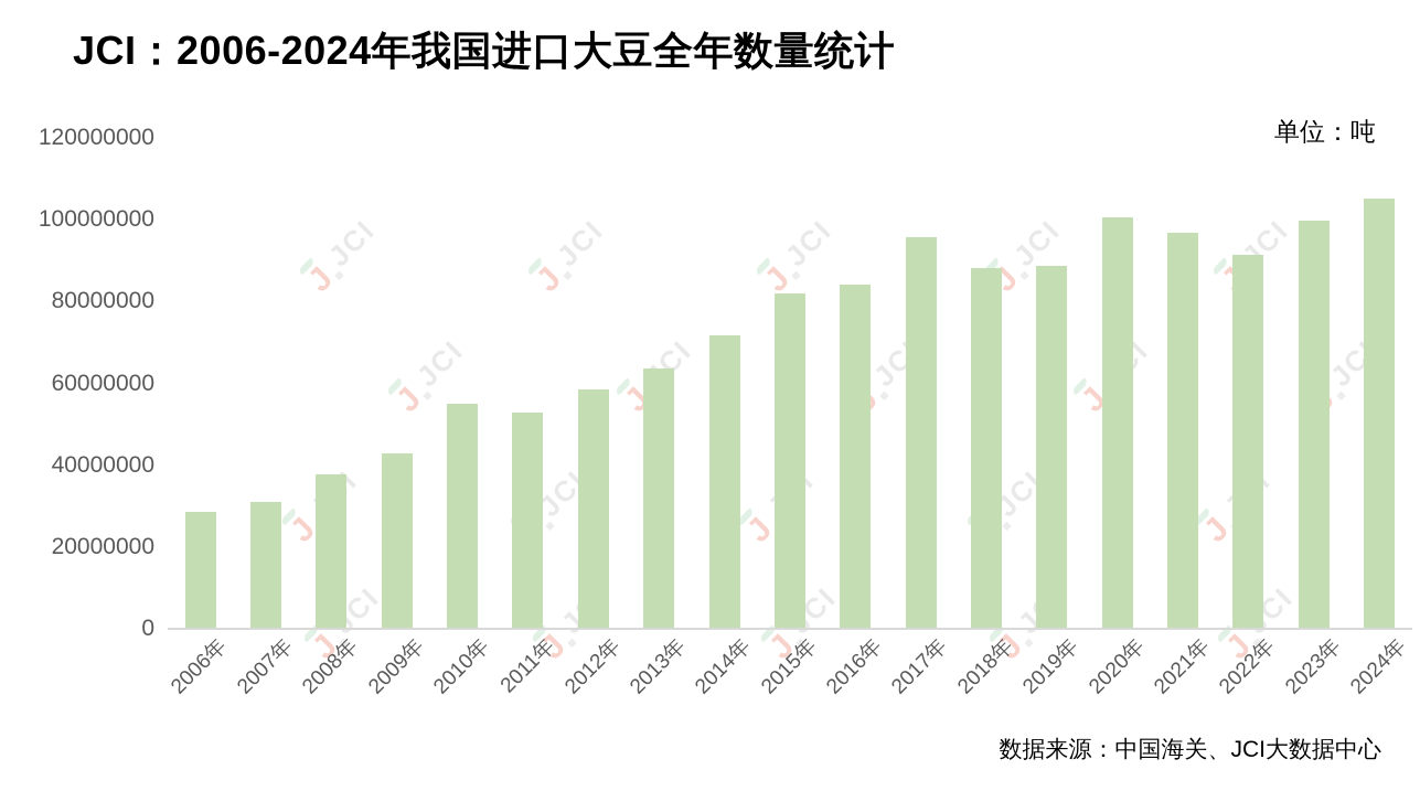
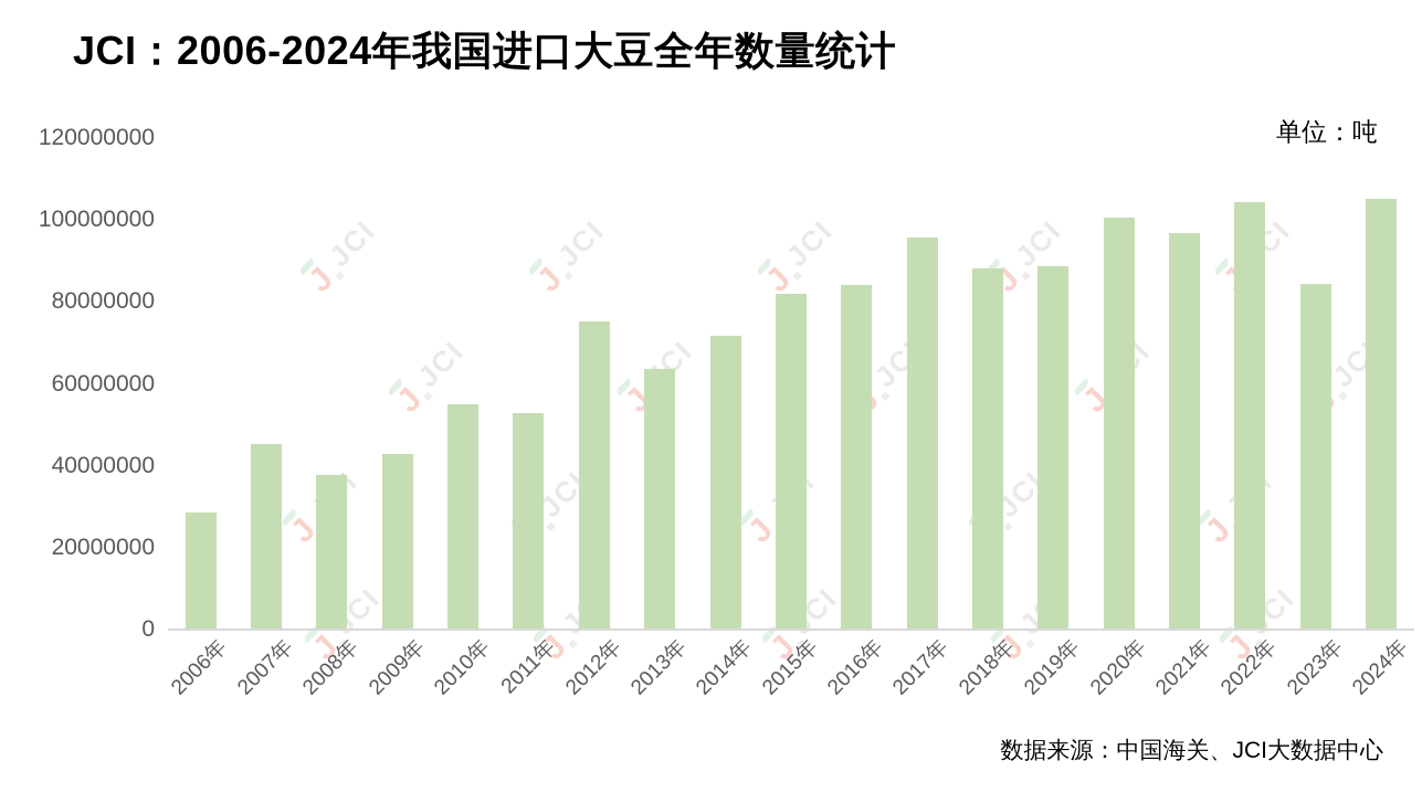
2007年: 31000000 -> 45000000
2012年: 58000000 -> 75000000
2022年: 91000000 -> 104000000
2023年: 99000000 -> 84000000
